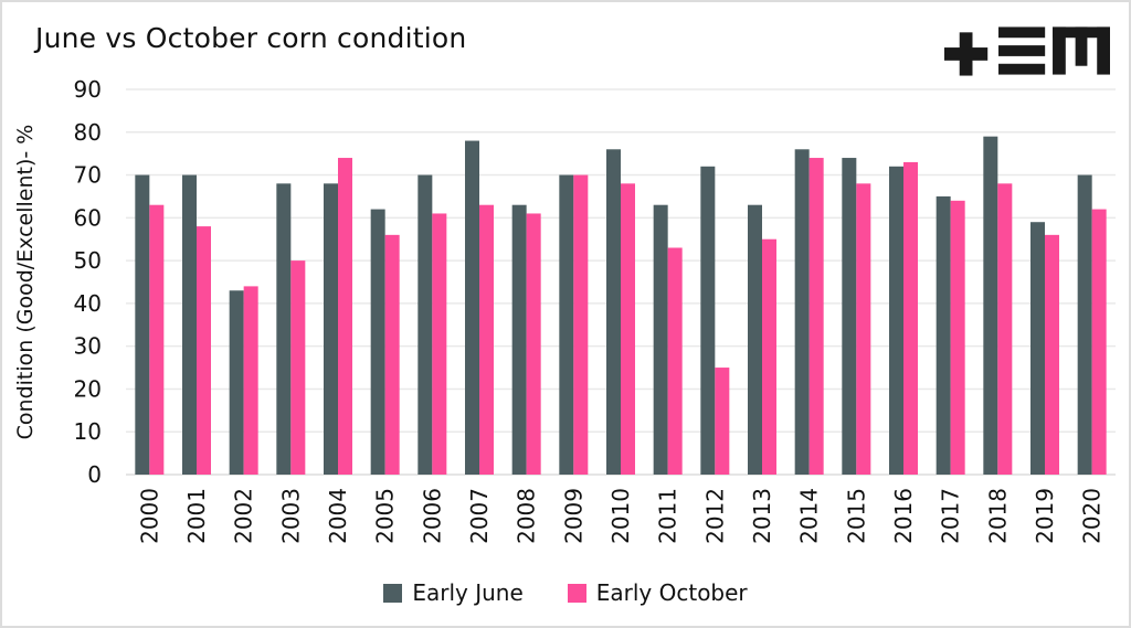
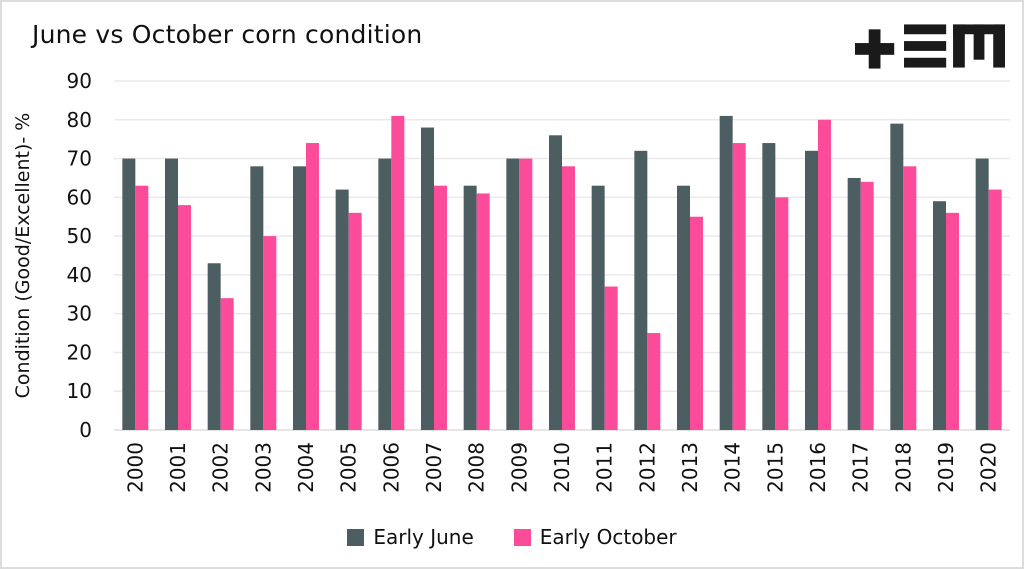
Early October/2002: 44 -> 34
Early October/2006: 61 -> 81
Early October/2011: 53 -> 37
Early June/2014: 76 -> 81
Early October/2015: 68 -> 60
Early October/2016: 73 -> 80
